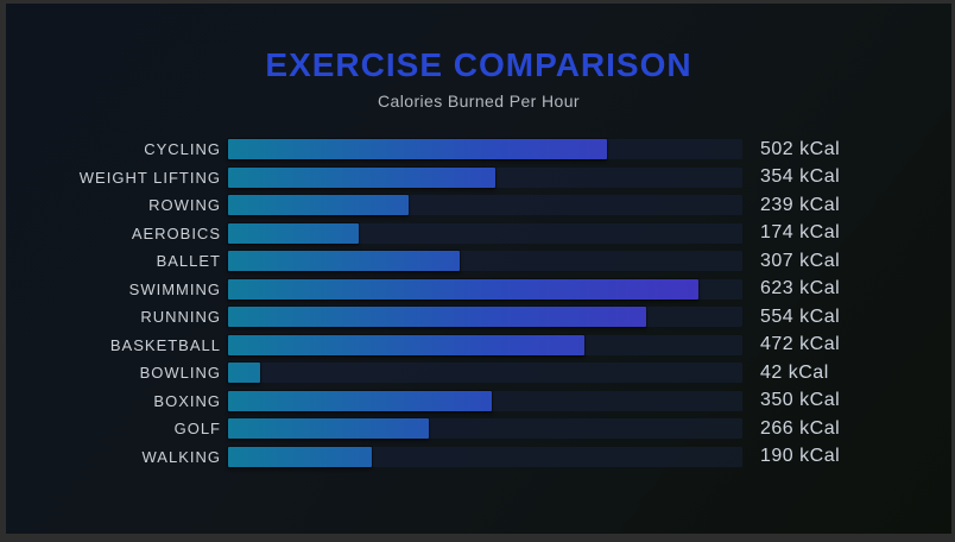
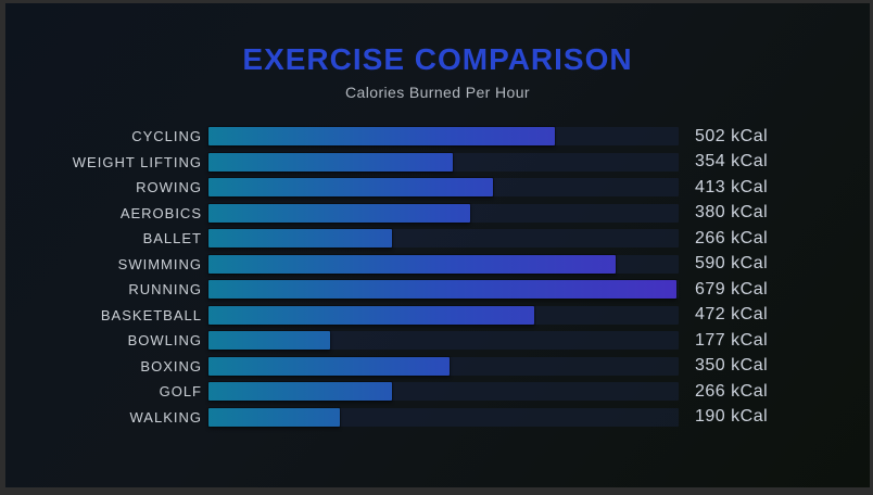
ROWING: 239 -> 413
AEROBICS: 174 -> 380
BALLET: 307 -> 266
SWIMMING: 623 -> 590
RUNNING: 554 -> 679
BOWLING: 42 -> 177
